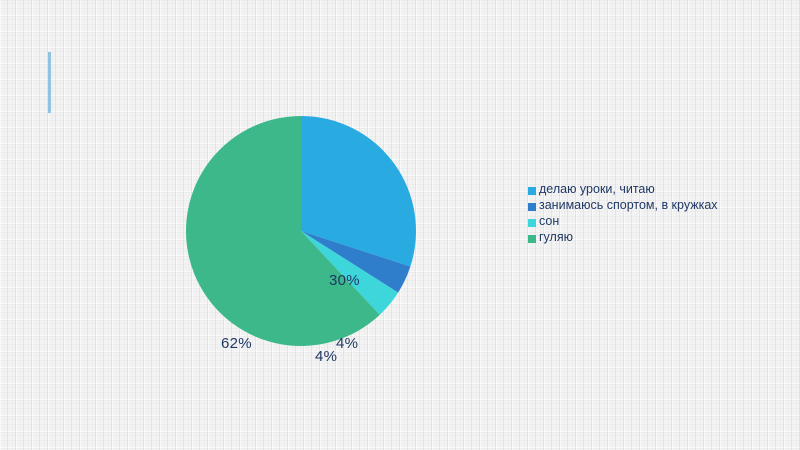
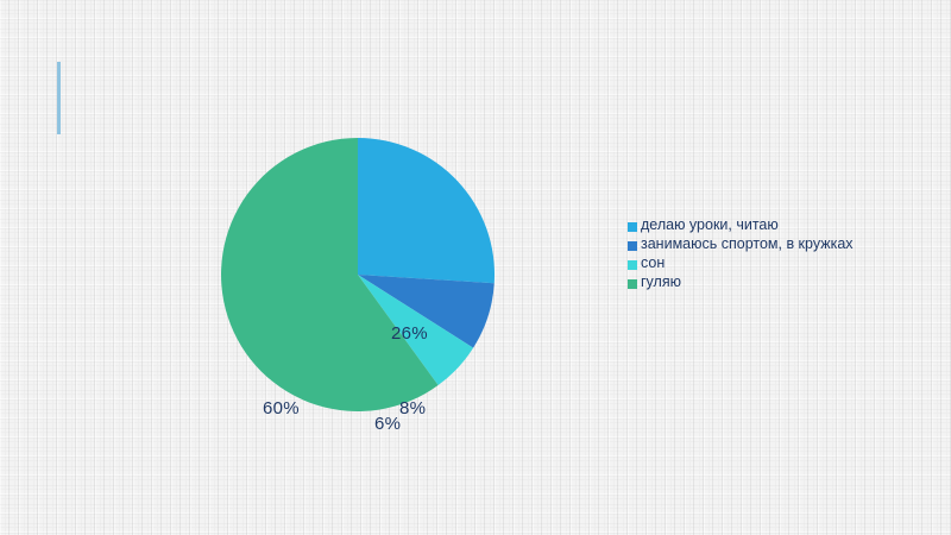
делаю уроки, читаю: 30% -> 26%
занимаюсь спортом, в кружках: 4% -> 8%
сон: 4% -> 6%
гуляю: 62% -> 60%
